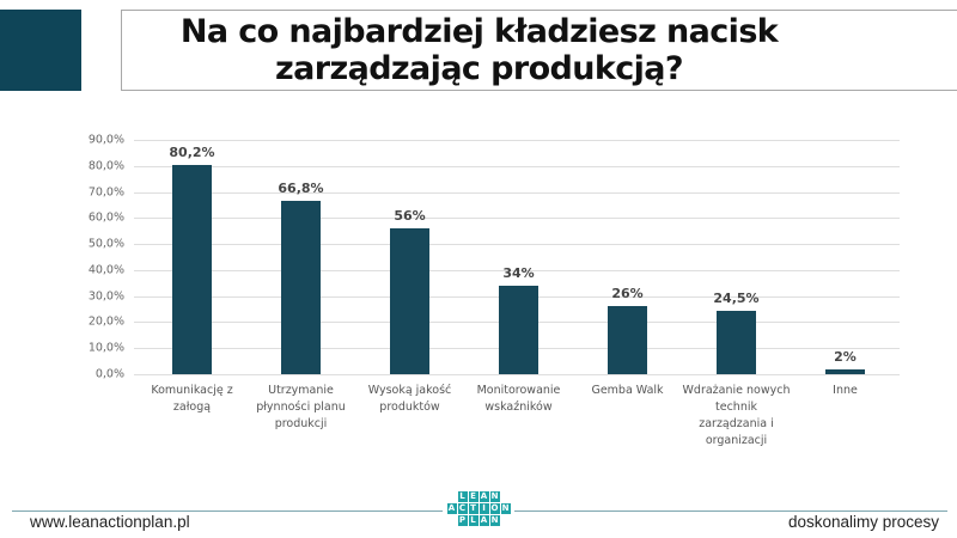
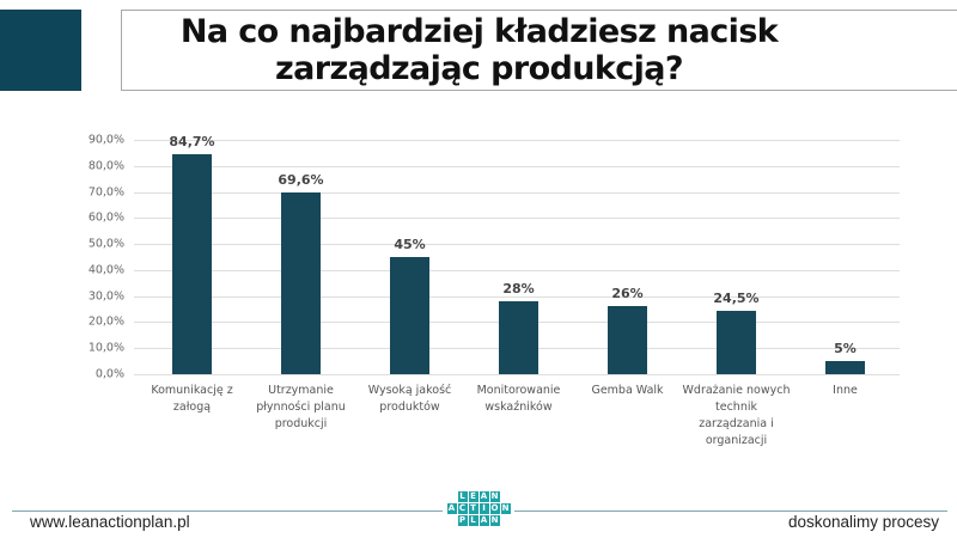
Komunikację z załogą: 80,2% -> 84,7%
Utrzymanie płynności planu produkcji: 66,8% -> 69,6%
Wysoką jakość produktów: 56% -> 45%
Monitorowanie wskaźników: 34% -> 28%
Inne: 2% -> 5%
